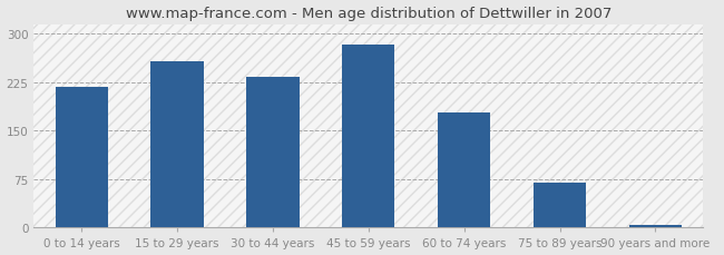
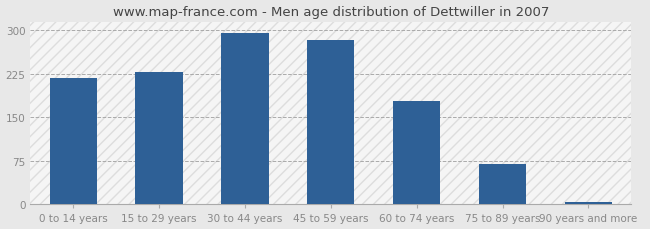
15 to 29 years: 258 -> 228
30 to 44 years: 234 -> 295
